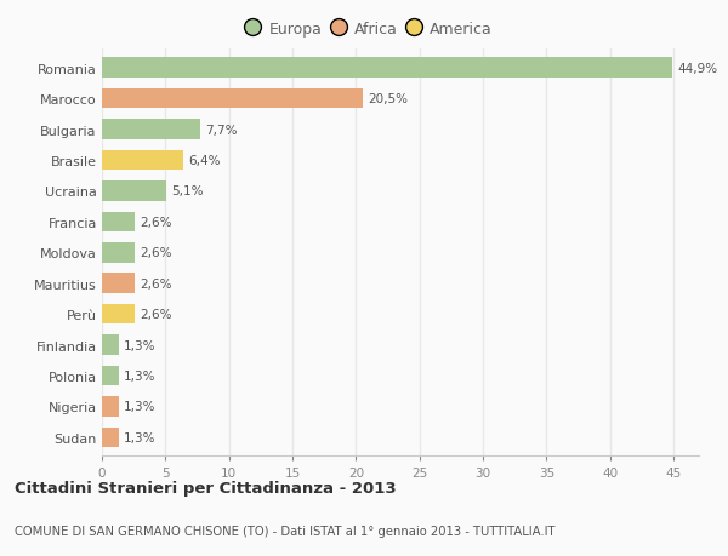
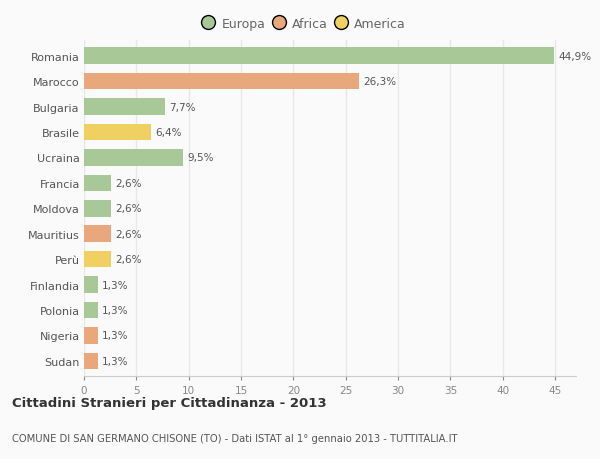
Marocco: 20,5% -> 26,3%
Ucraina: 5,1% -> 9,5%
